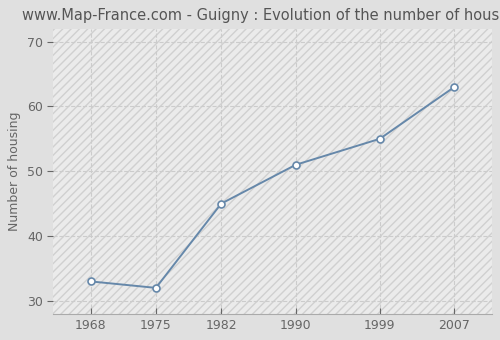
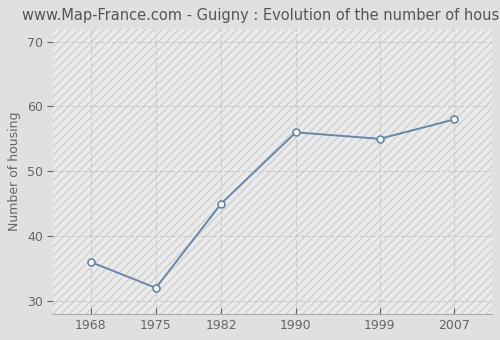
1968: 33 -> 36
1990: 51 -> 56
2007: 63 -> 58
